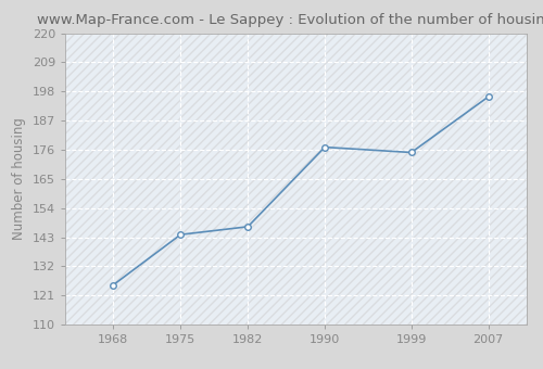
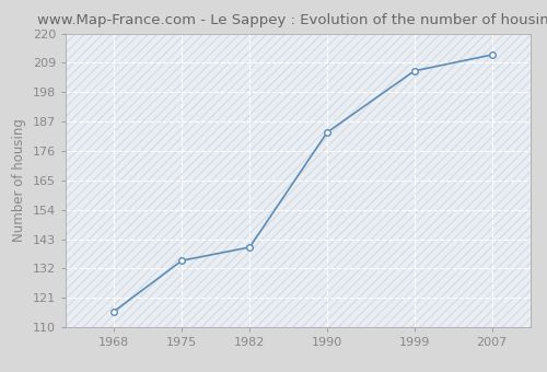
1968: 125 -> 116
1975: 144 -> 135
1982: 147 -> 140
1990: 177 -> 183
1999: 175 -> 206
2007: 196 -> 212
